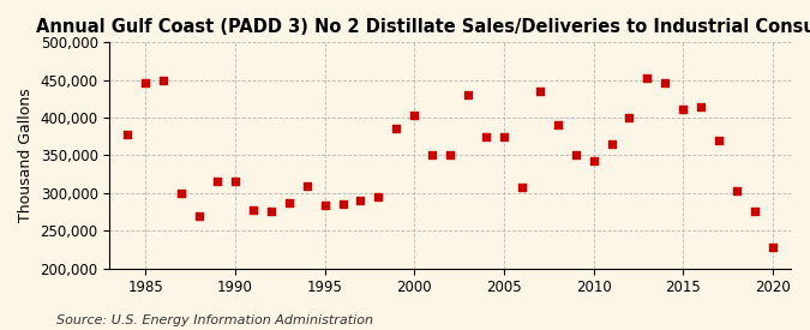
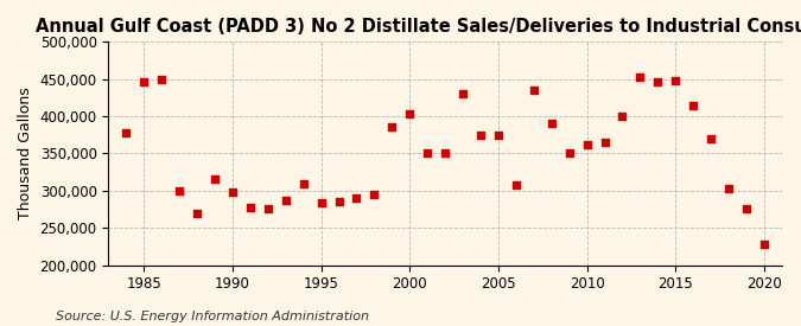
1990: 316,000 -> 298,000
2010: 342,000 -> 362,000
2015: 412,000 -> 448,000
